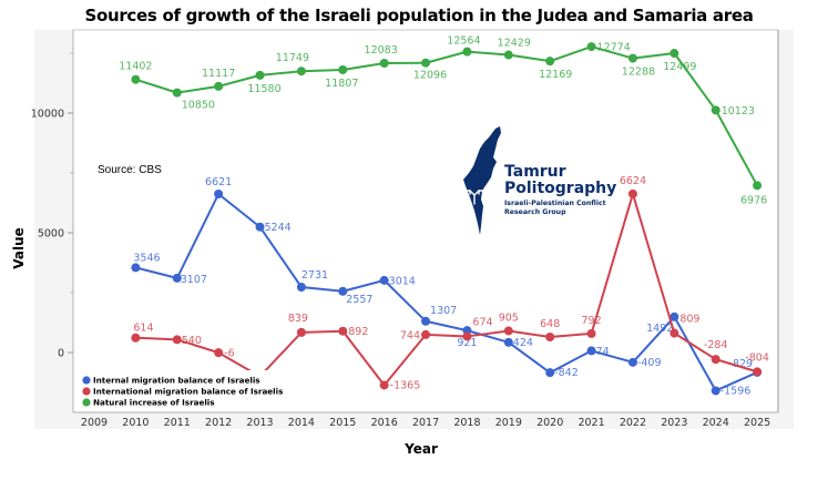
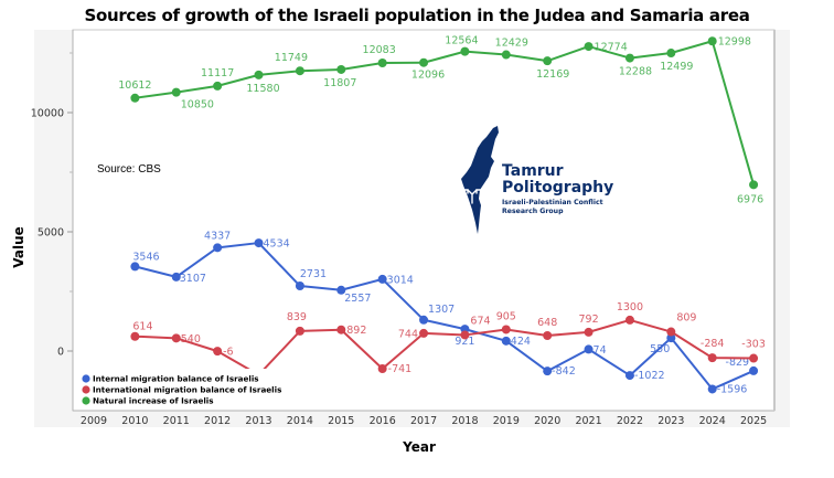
Natural increase of Israelis/2010: 11402 -> 10612
Internal migration balance of Israelis/2012: 6621 -> 4337
Internal migration balance of Israelis/2013: 5244 -> 4534
International migration balance of Israelis/2016: -1365 -> -741
Internal migration balance of Israelis/2022: -409 -> -1022
International migration balance of Israelis/2022: 6624 -> 1300
Internal migration balance of Israelis/2023: 1492 -> 550
Natural increase of Israelis/2024: 10123 -> 12998
International migration balance of Israelis/2025: -804 -> -303
